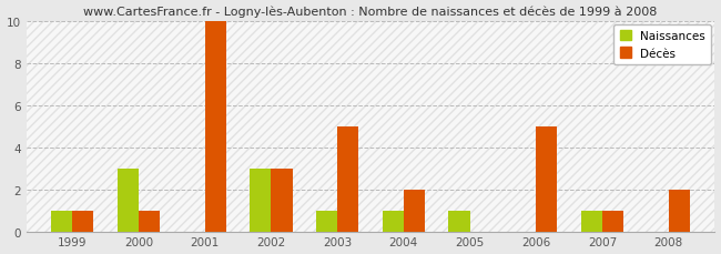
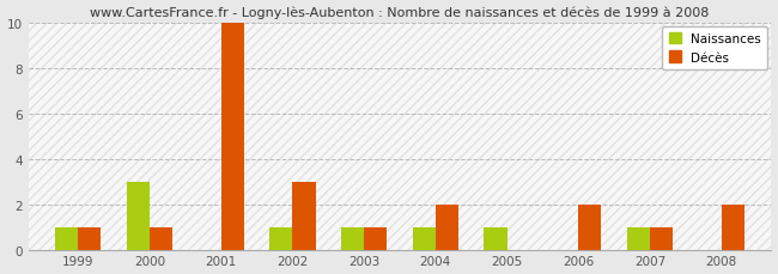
Naissances/2002: 3 -> 1
Décès/2003: 5 -> 1
Décès/2006: 5 -> 2
